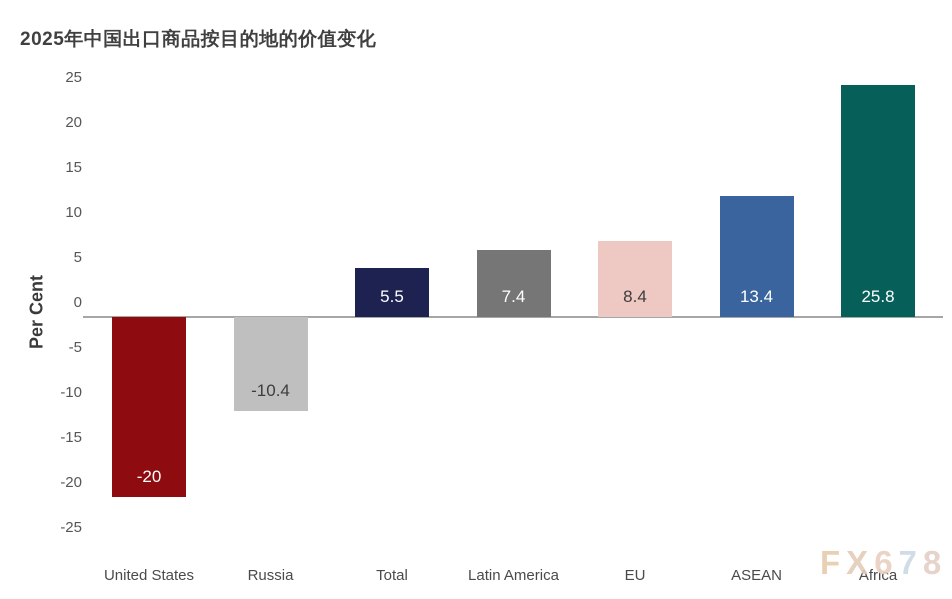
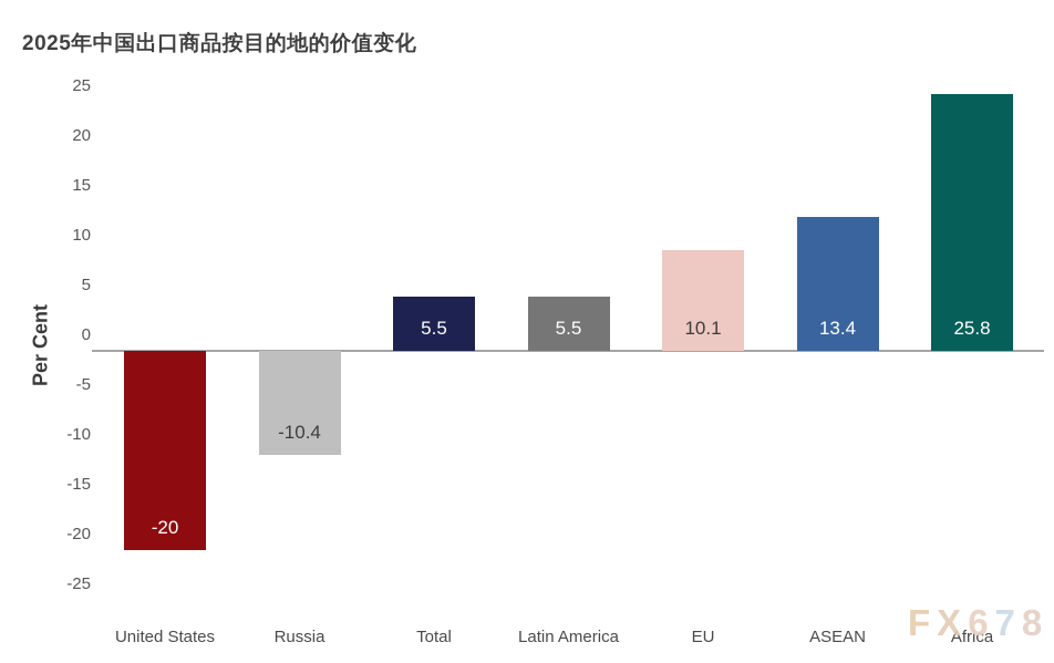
Latin America: 7.4 -> 5.5
EU: 8.4 -> 10.1
